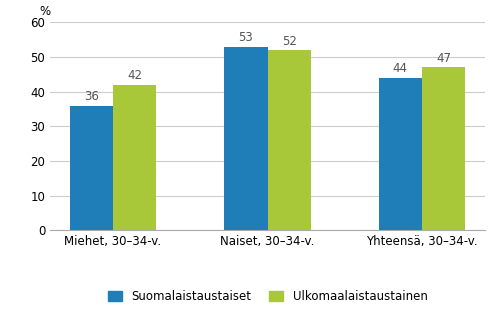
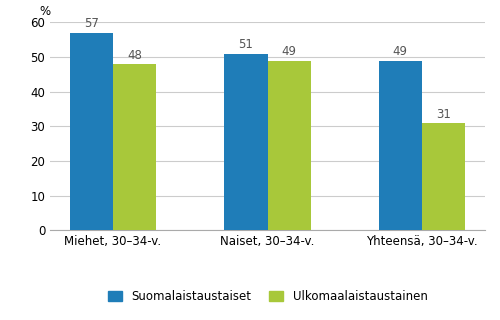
Suomalaistaustaiset/Miehet, 30–34-v.: 36 -> 57
Ulkomaalaistaustainen/Miehet, 30–34-v.: 42 -> 48
Suomalaistaustaiset/Naiset, 30–34-v.: 53 -> 51
Ulkomaalaistaustainen/Naiset, 30–34-v.: 52 -> 49
Suomalaistaustaiset/Yhteensä, 30–34-v.: 44 -> 49
Ulkomaalaistaustainen/Yhteensä, 30–34-v.: 47 -> 31
